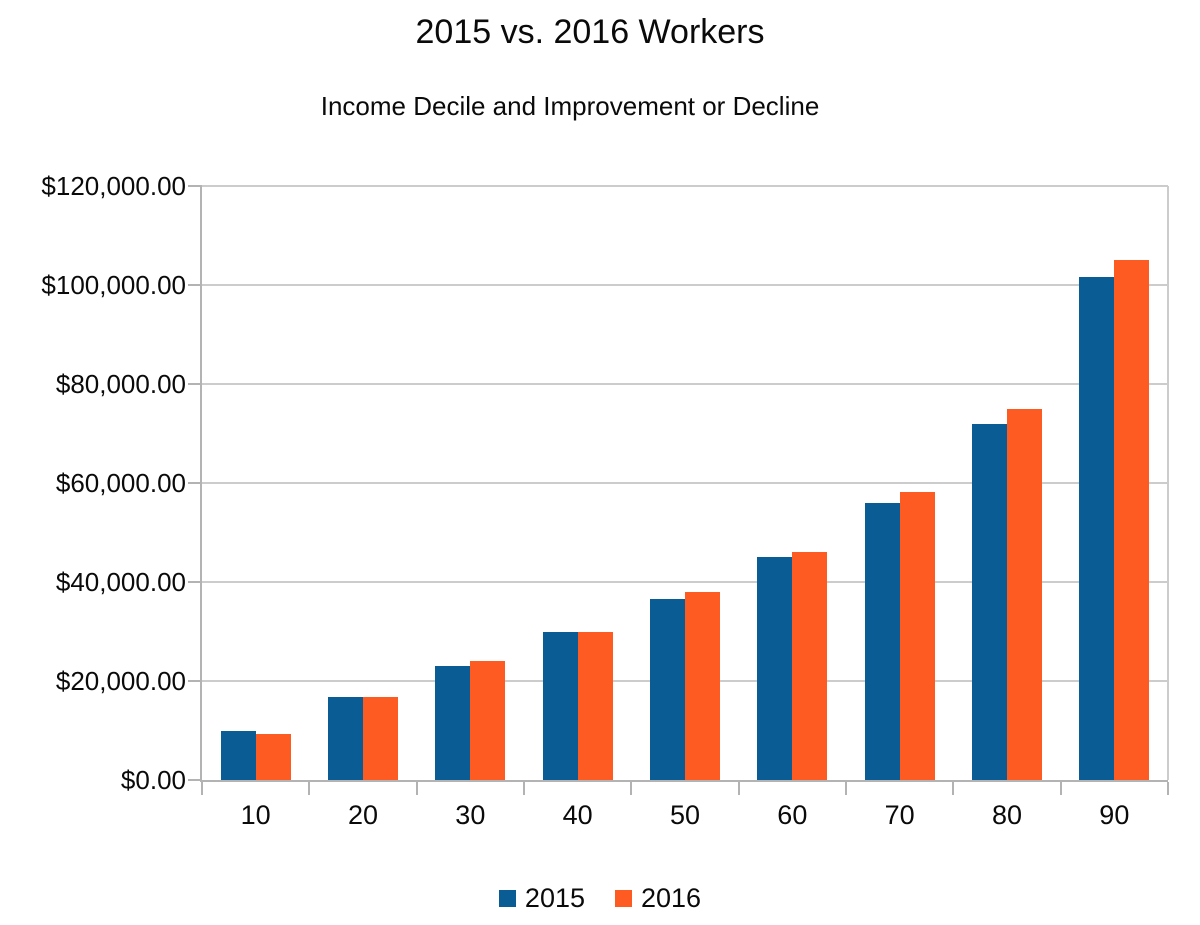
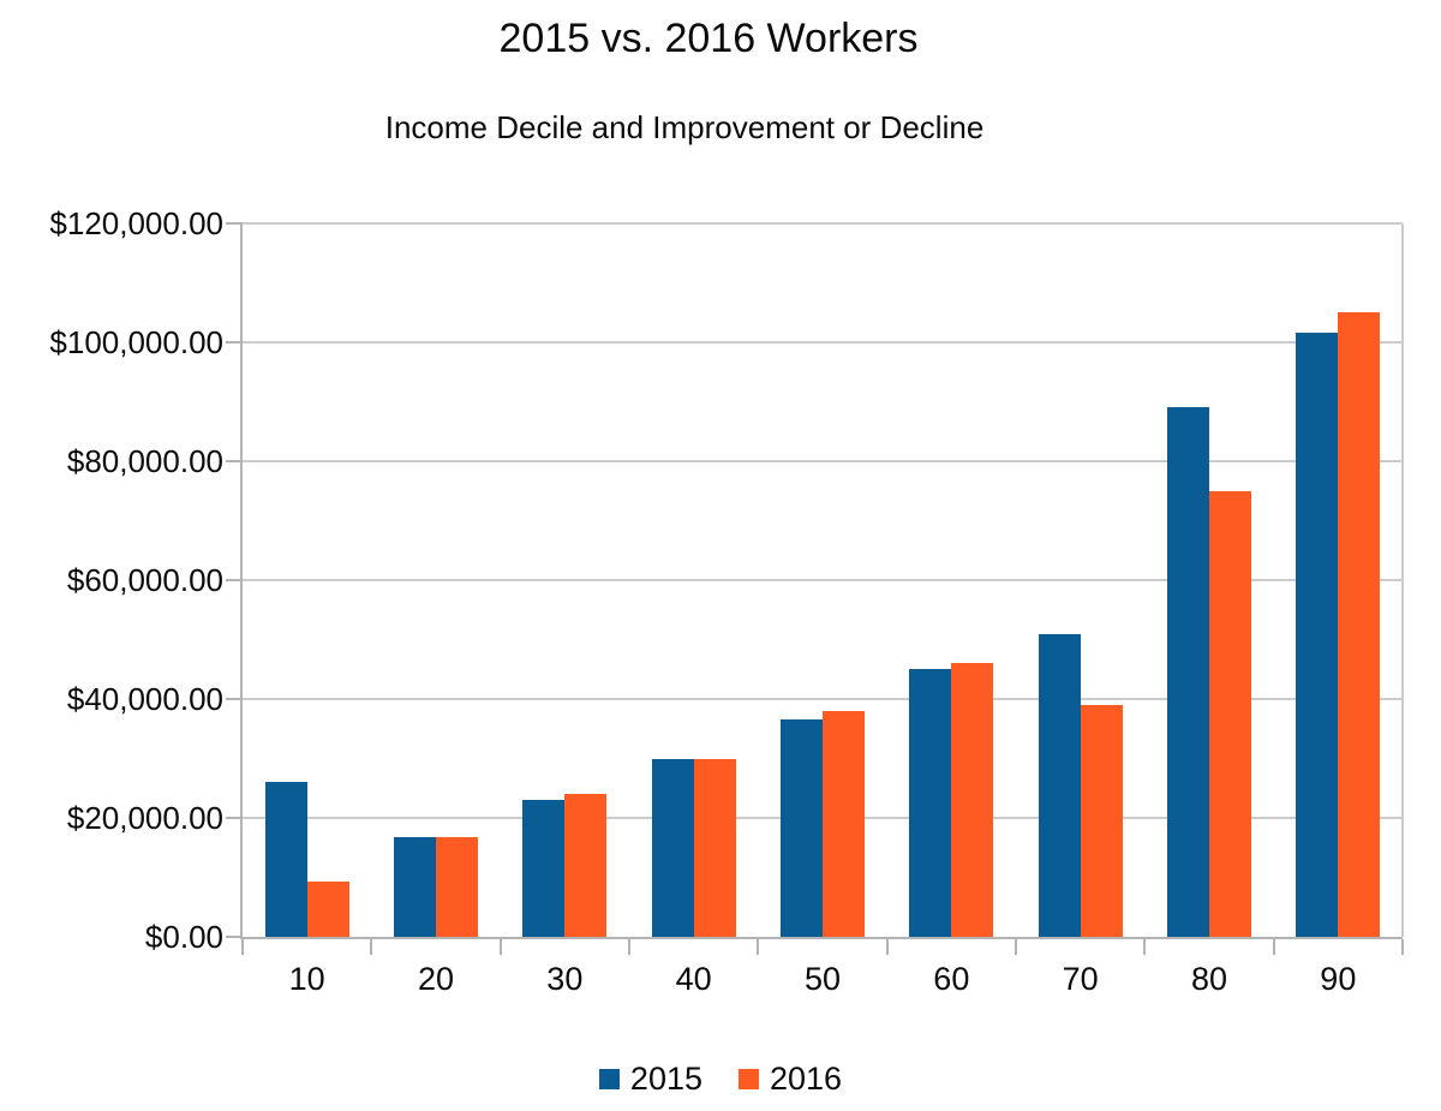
2015/10: $10000 -> $26000
2015/70: $56000 -> $51000
2016/70: $58000 -> $39000
2015/80: $72000 -> $89000
